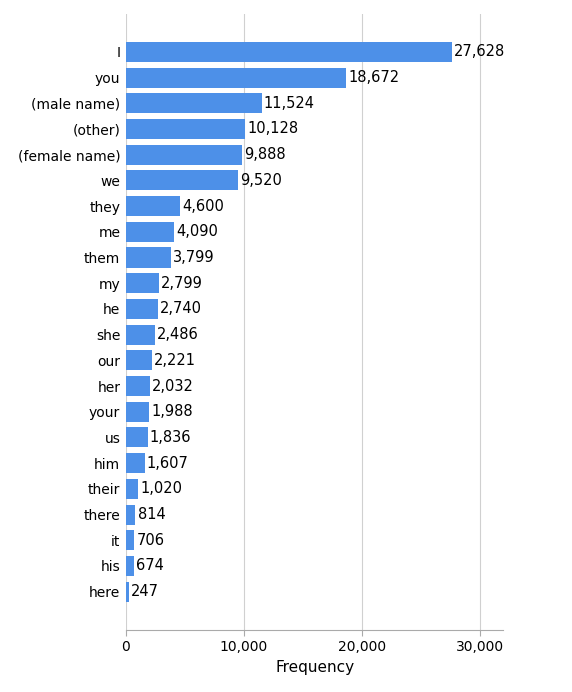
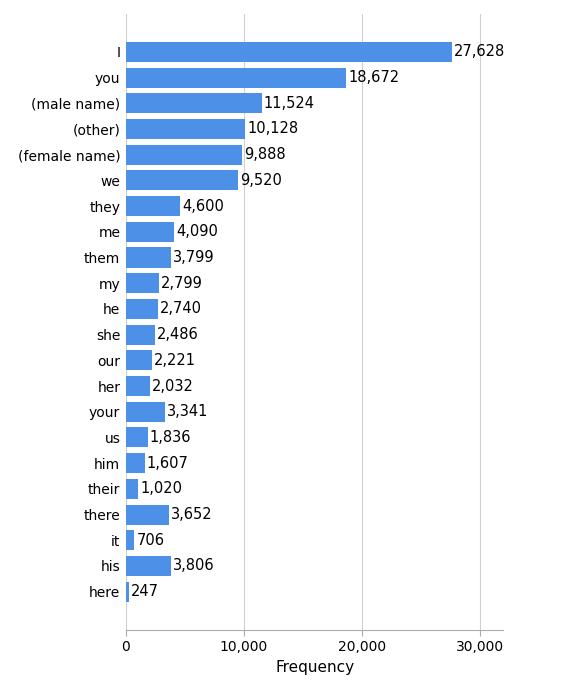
your: 1,988 -> 3,341
there: 814 -> 3,652
his: 674 -> 3,806
